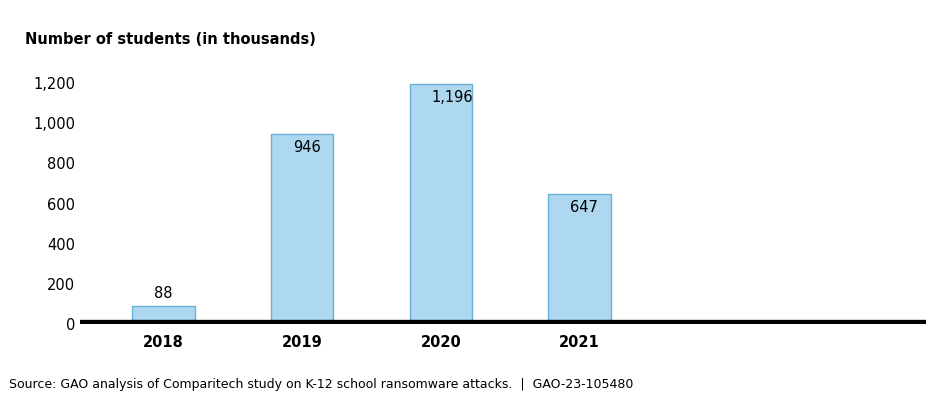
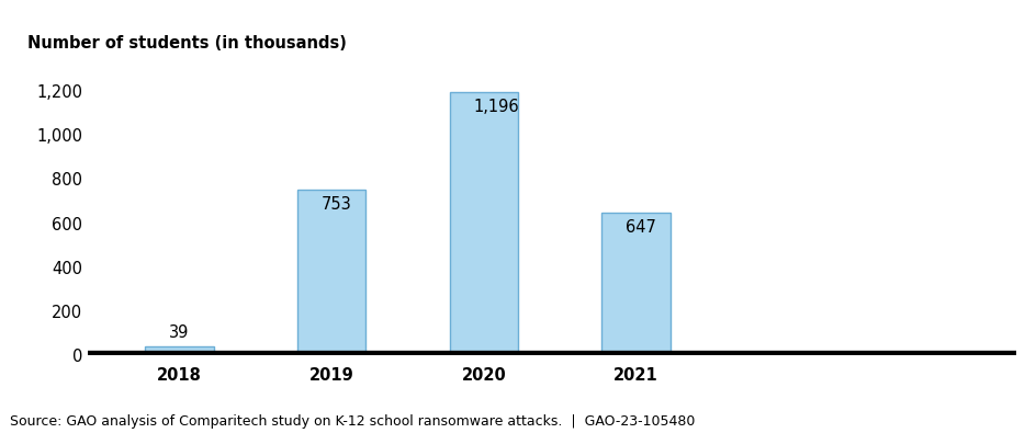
2018: 88 -> 39
2019: 946 -> 753
